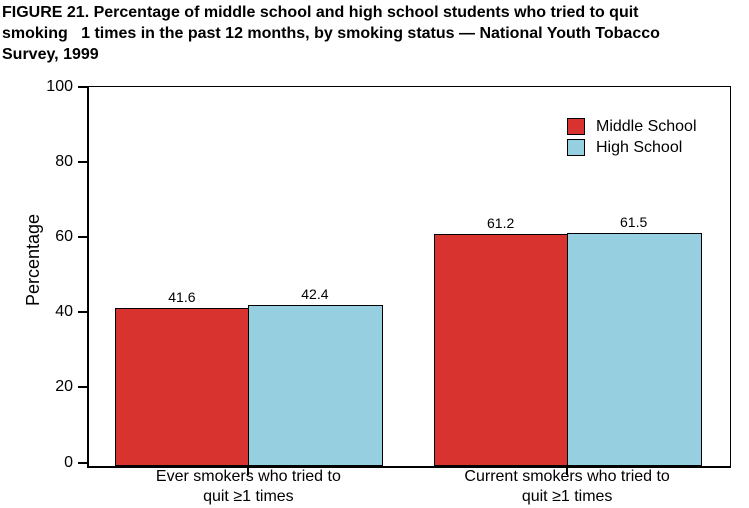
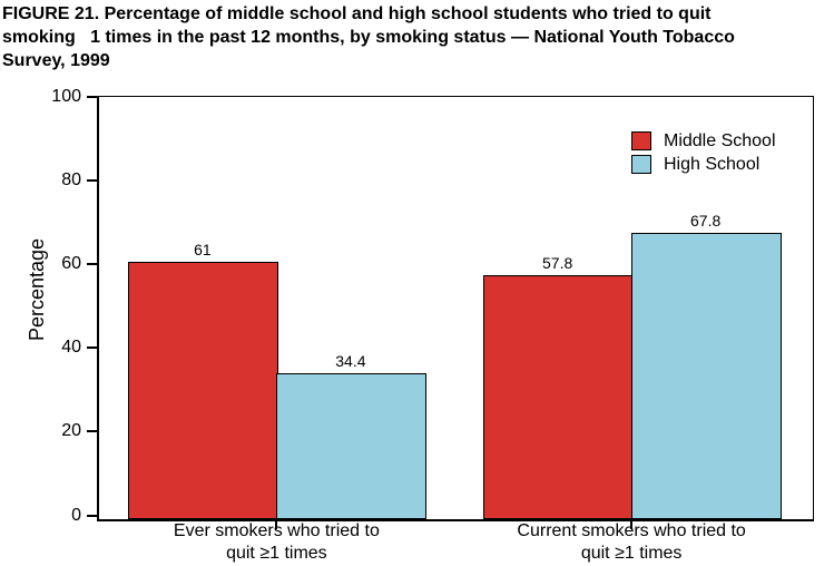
Middle School/Ever smokers who tried to quit ≥1 times: 41.6 -> 61
High School/Ever smokers who tried to quit ≥1 times: 42.4 -> 34.4
Middle School/Current smokers who tried to quit ≥1 times: 61.2 -> 57.8
High School/Current smokers who tried to quit ≥1 times: 61.5 -> 67.8
